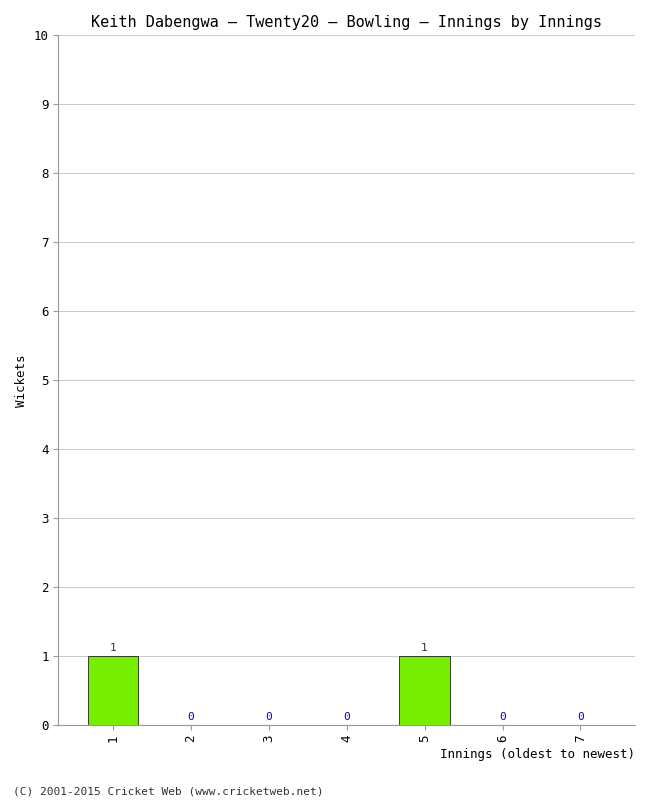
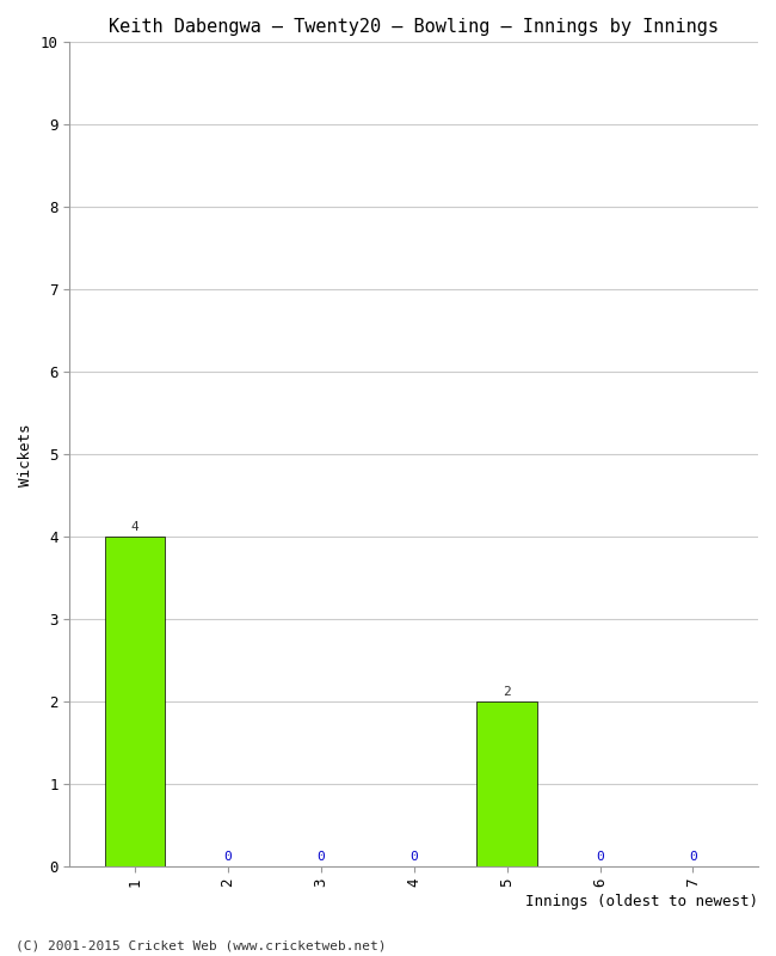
1: 1 -> 4
5: 1 -> 2
